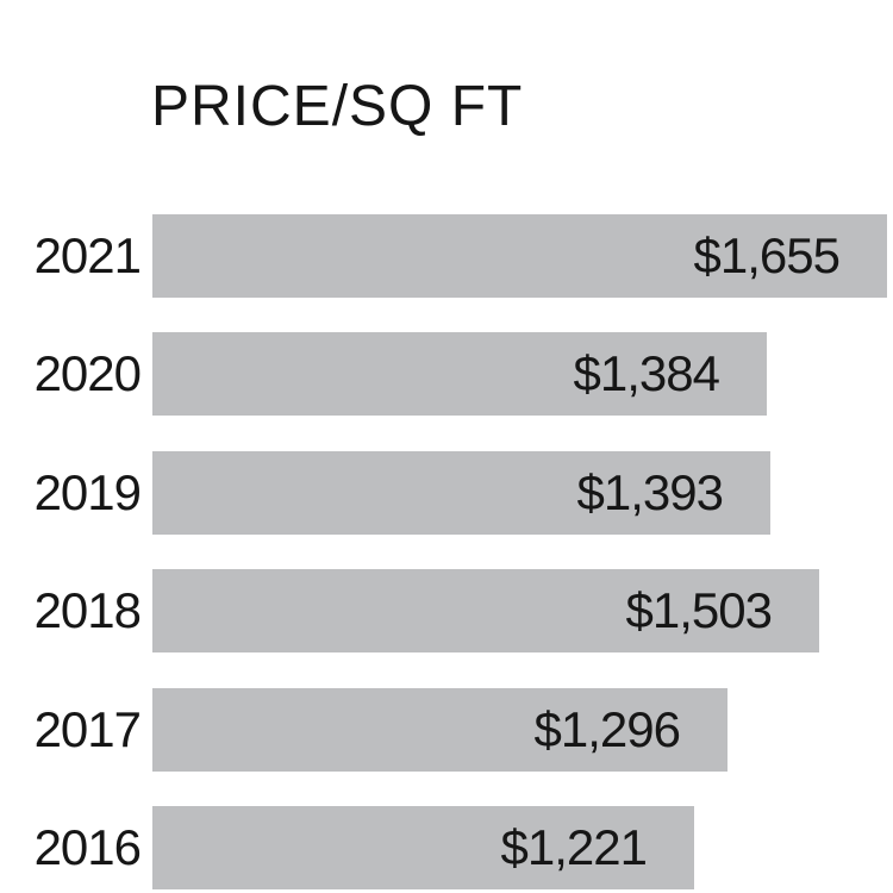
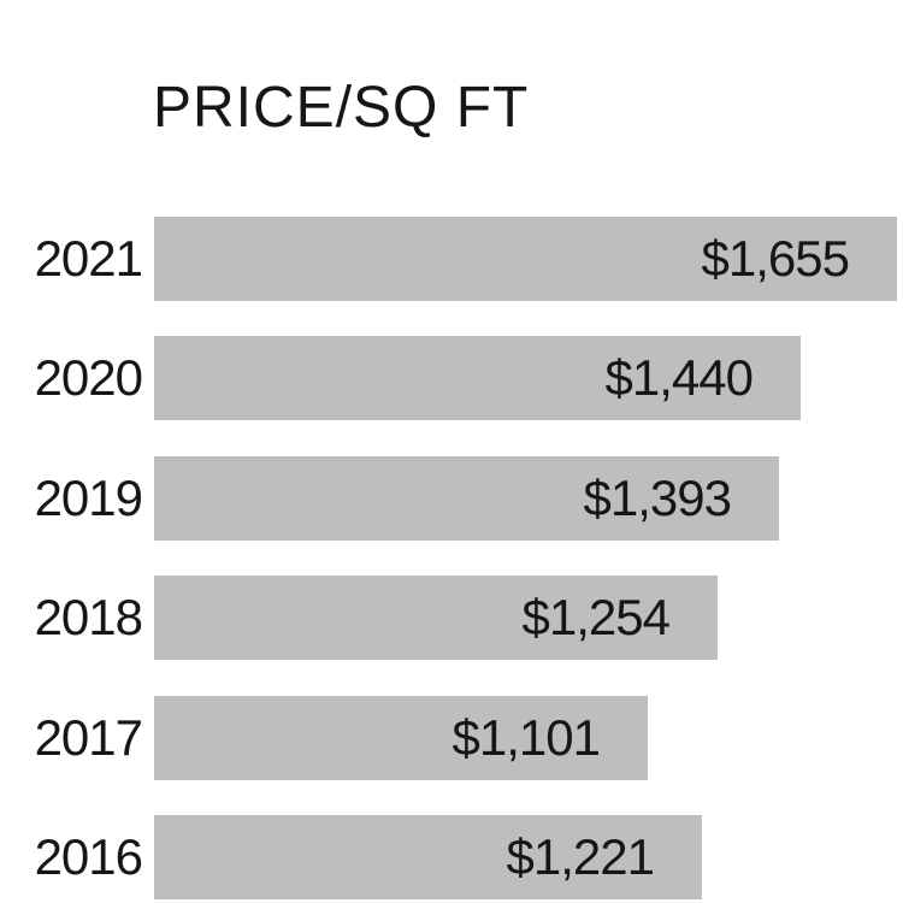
2020: $1,384 -> $1,440
2018: $1,503 -> $1,254
2017: $1,296 -> $1,101
